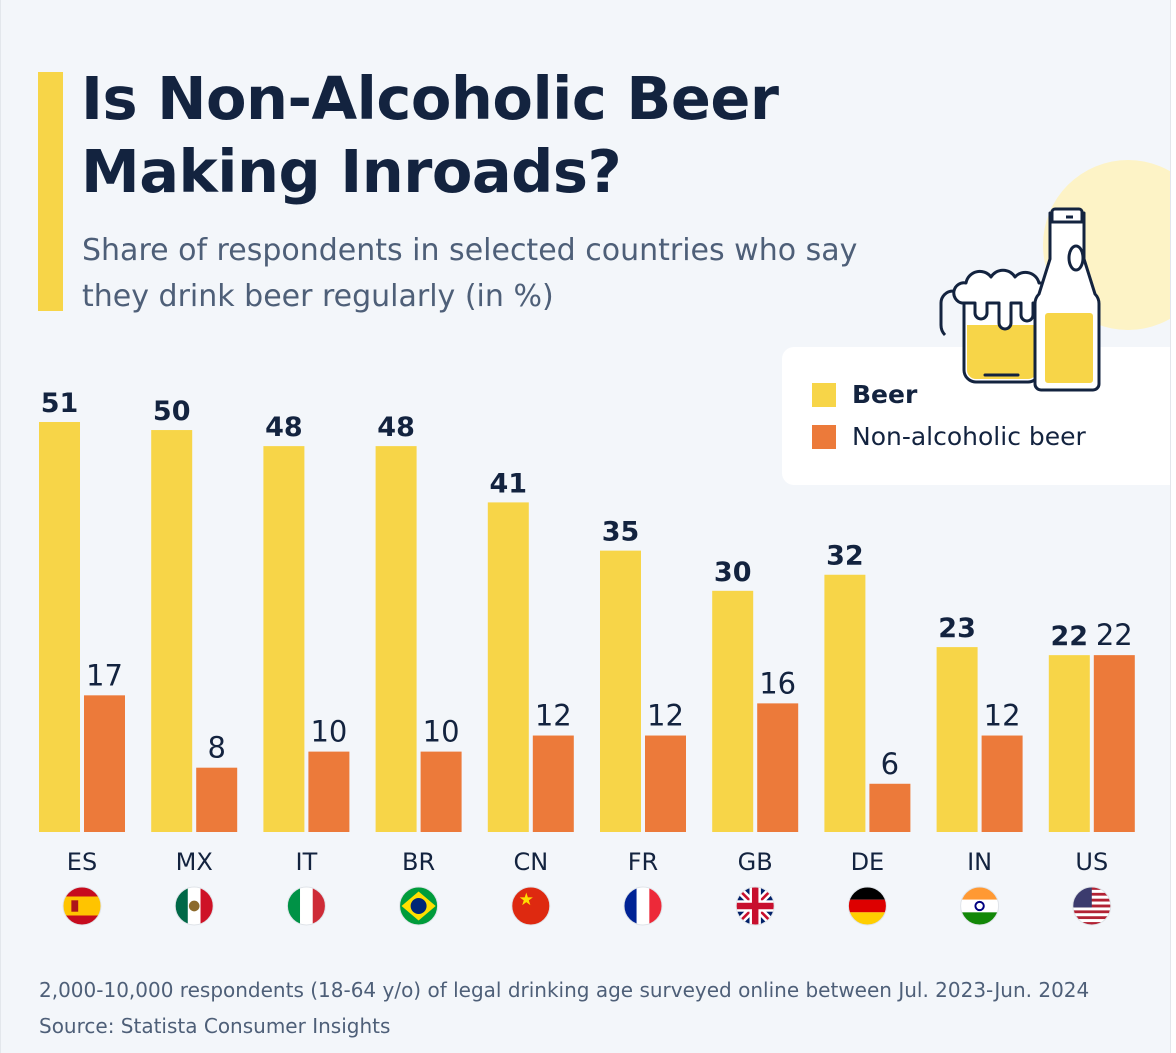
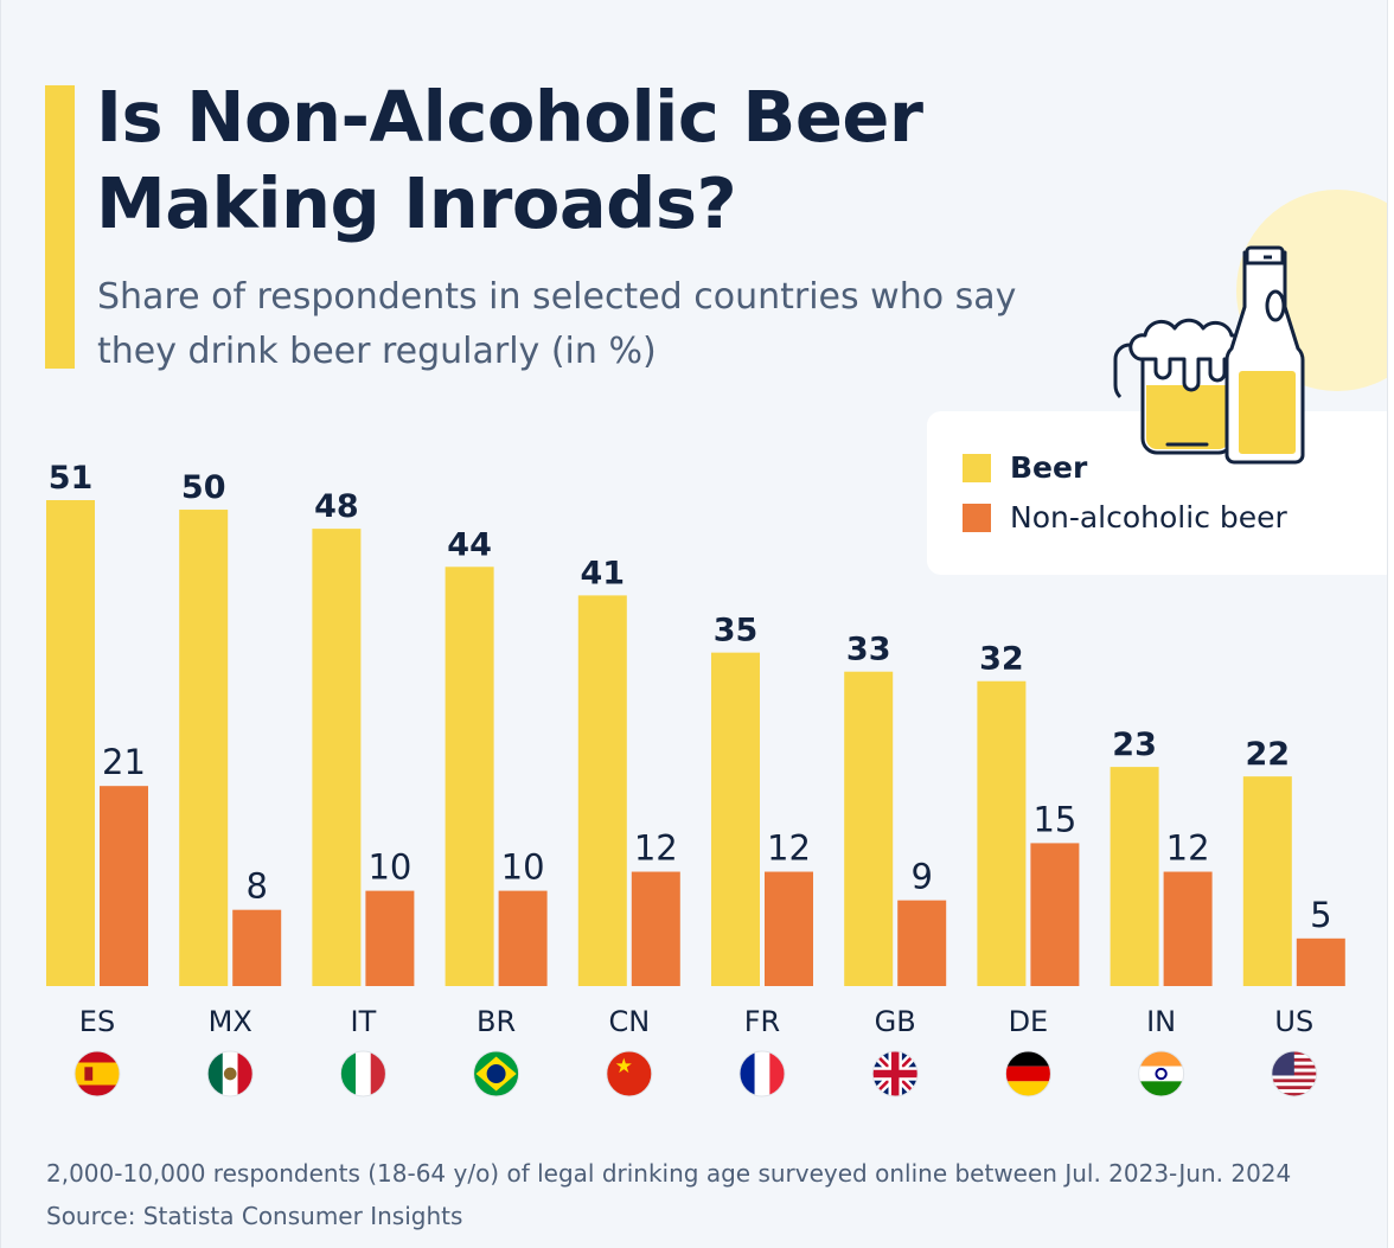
Non-alcoholic beer/ES: 17 -> 21
Beer/BR: 48 -> 44
Beer/GB: 30 -> 33
Non-alcoholic beer/GB: 16 -> 9
Non-alcoholic beer/DE: 6 -> 15
Non-alcoholic beer/US: 22 -> 5
